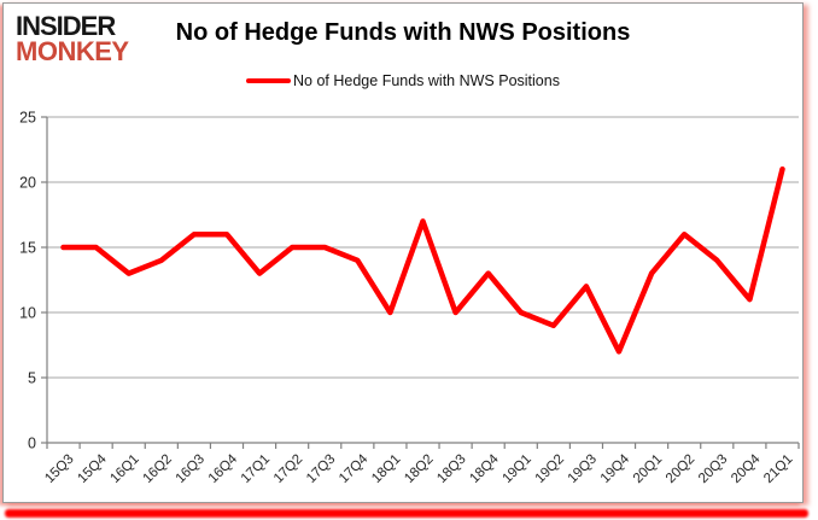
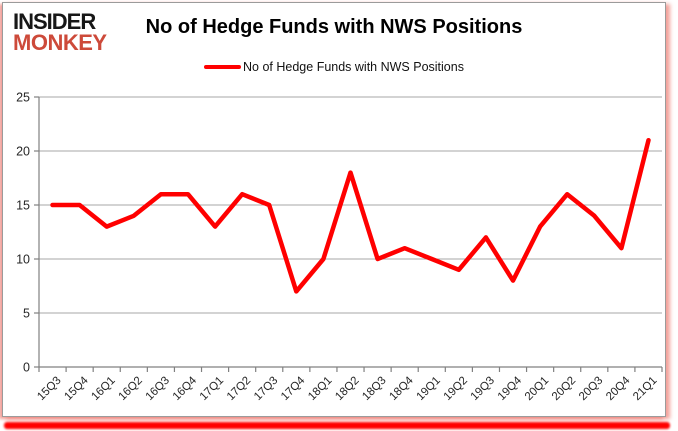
17Q2: 15 -> 16
17Q4: 14 -> 7
18Q2: 17 -> 18
18Q4: 13 -> 11
19Q4: 7 -> 8
